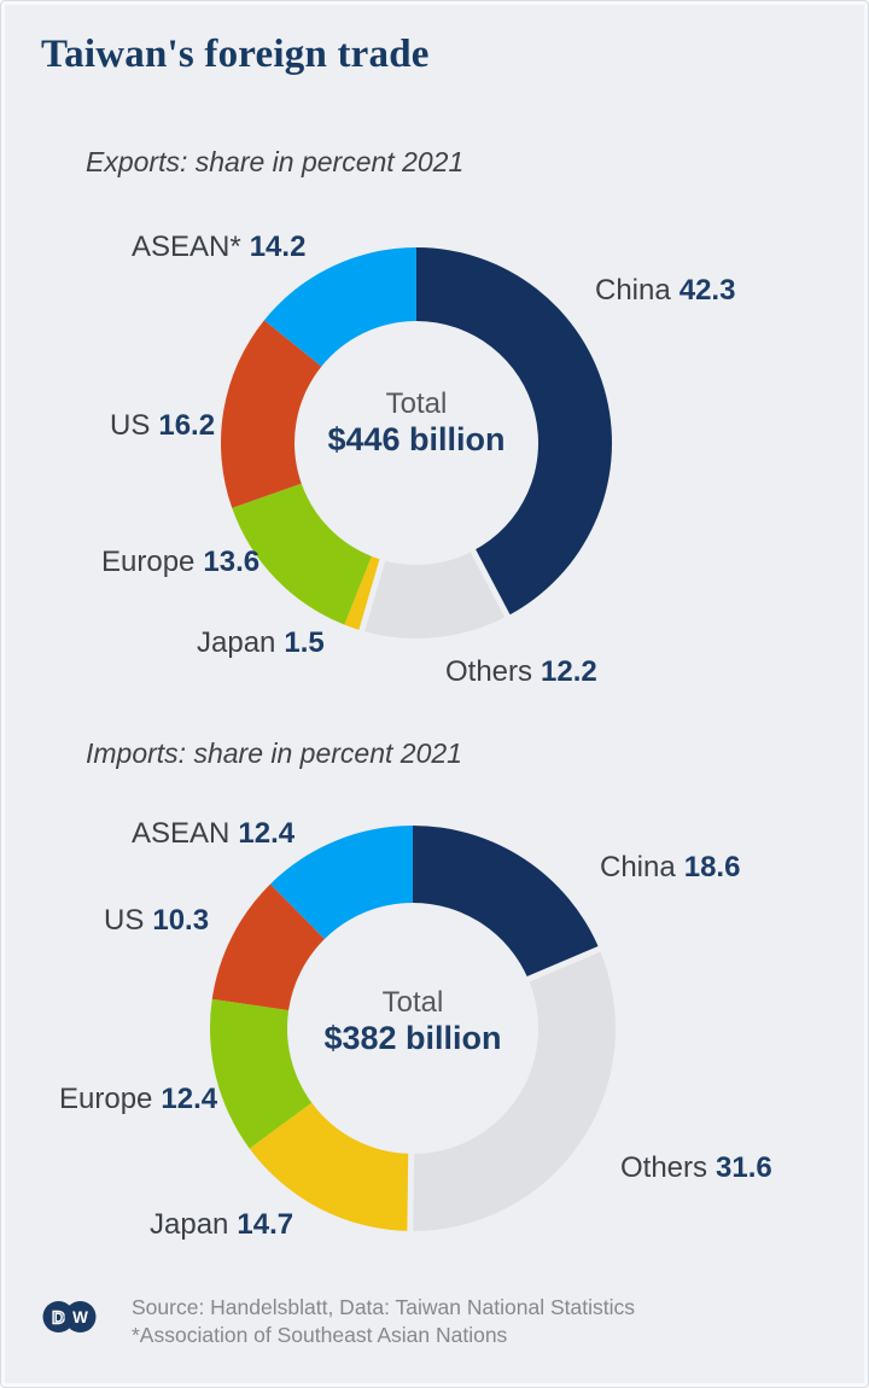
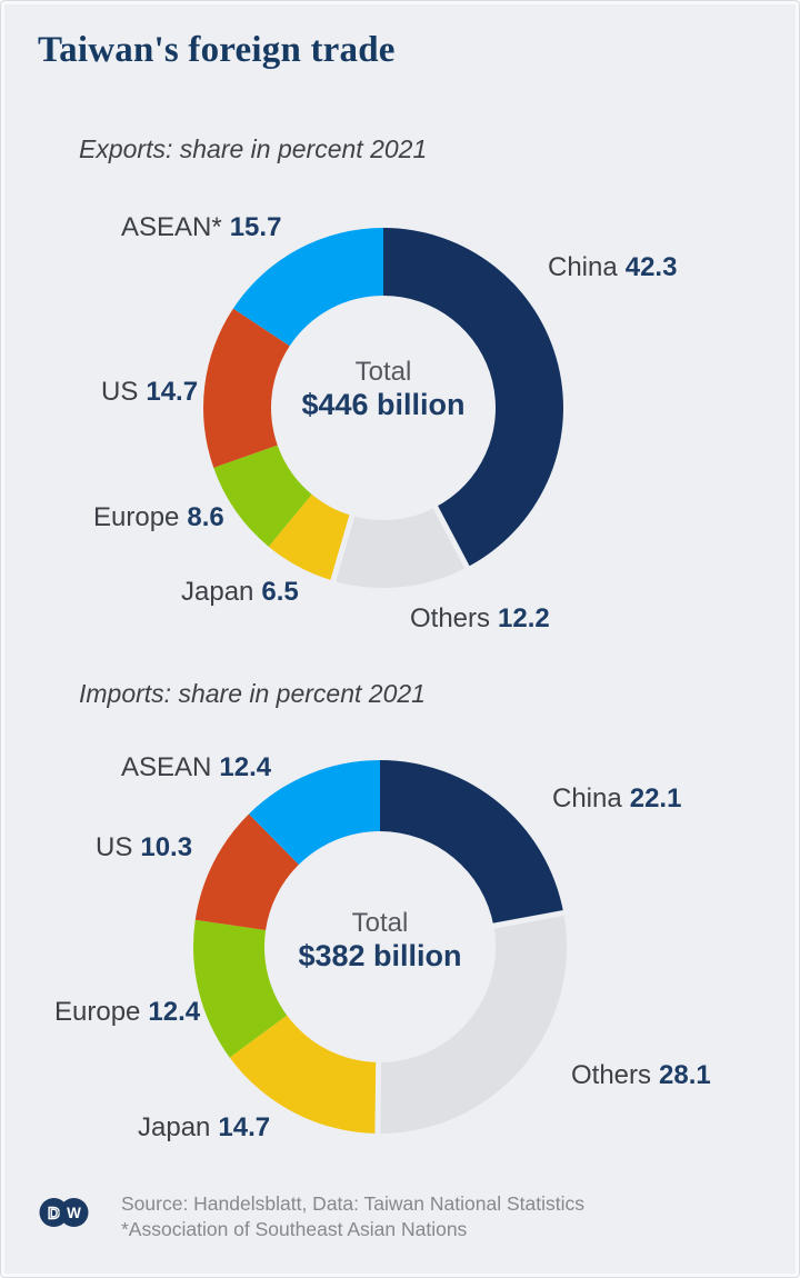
Exports: share in percent 2021/Japan: 1.5 -> 6.5
Exports: share in percent 2021/Europe: 13.6 -> 8.6
Exports: share in percent 2021/US: 16.2 -> 14.7
Exports: share in percent 2021/ASEAN: 14.2 -> 15.7
Imports: share in percent 2021/China: 18.6 -> 22.1
Imports: share in percent 2021/Others: 31.6 -> 28.1
